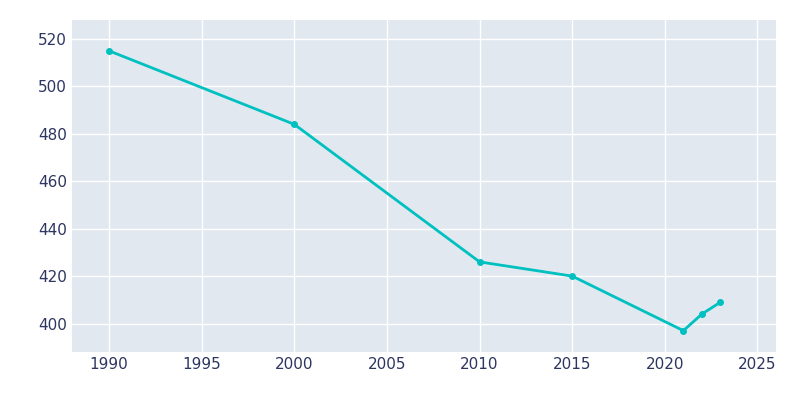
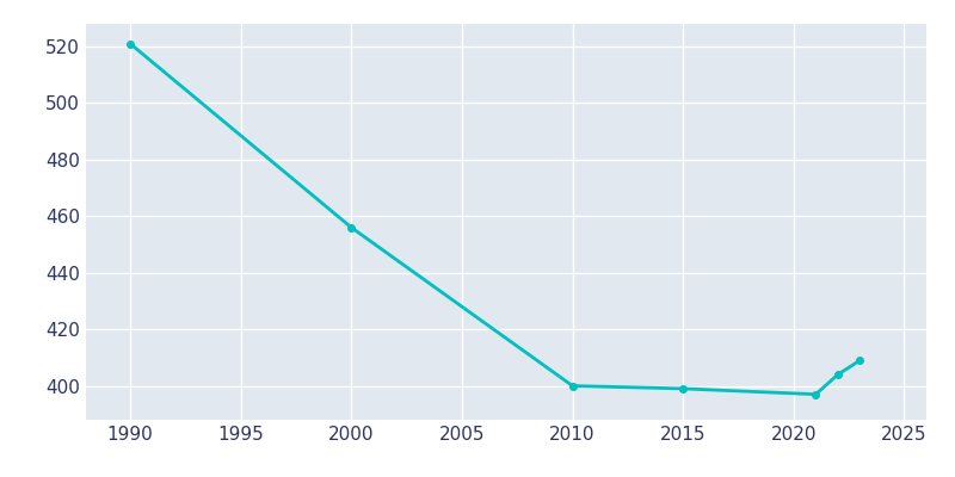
1990: 515 -> 521
2000: 484 -> 456
2010: 426 -> 400
2015: 420 -> 399
